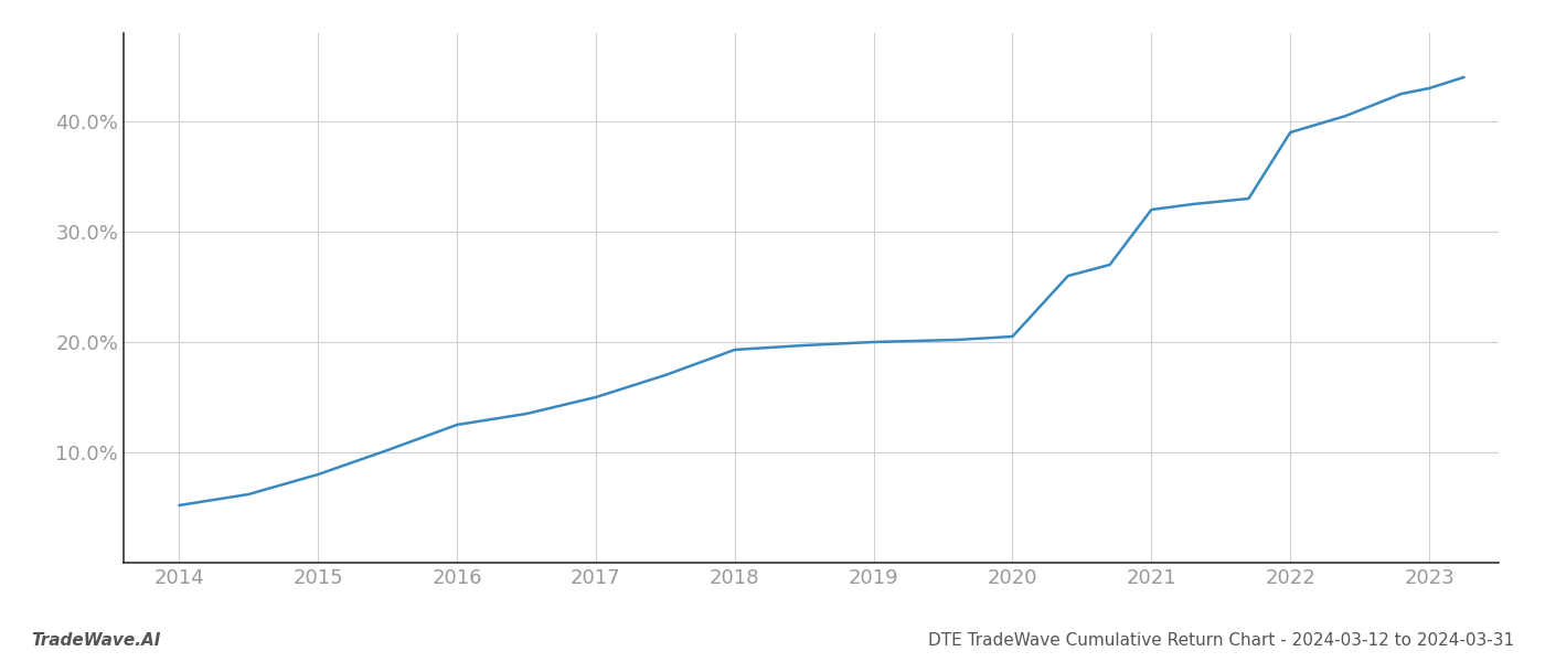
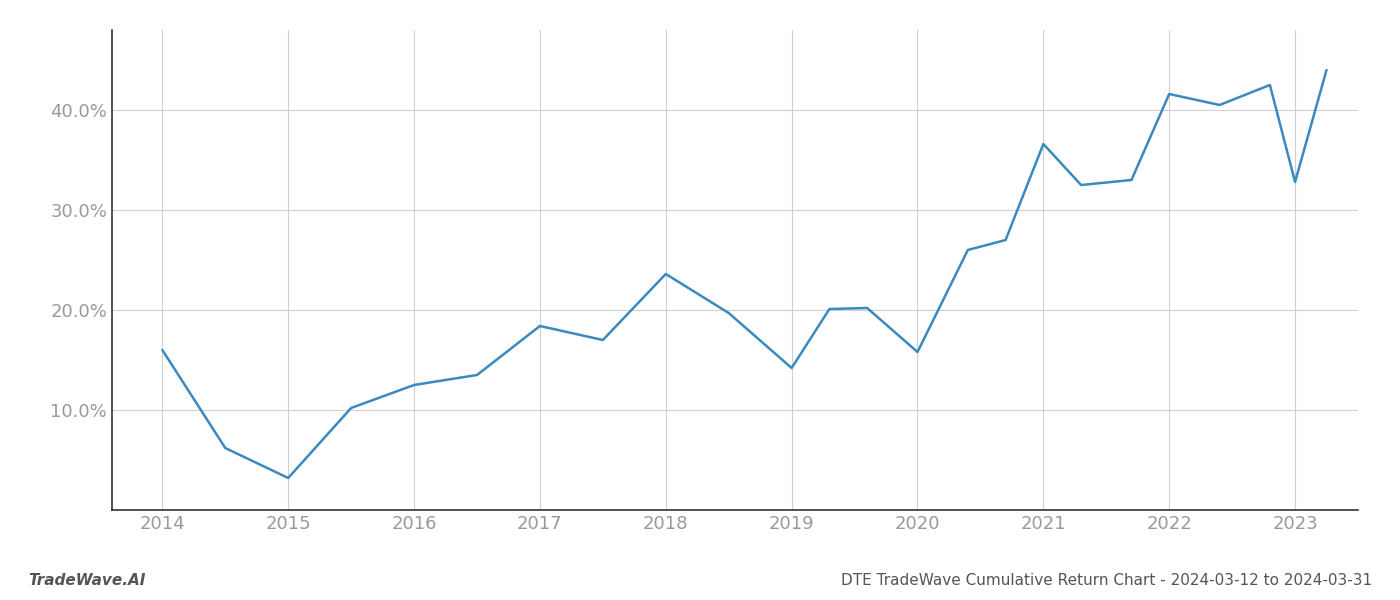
2014: 5.2% -> 16.0%
2015: 8.0% -> 3.2%
2017: 15.0% -> 18.4%
2018: 19.3% -> 23.6%
2019: 20.0% -> 14.2%
2020: 20.5% -> 15.8%
2021: 32.0% -> 36.6%
2022: 39.0% -> 41.6%
2023: 43.0% -> 32.8%
